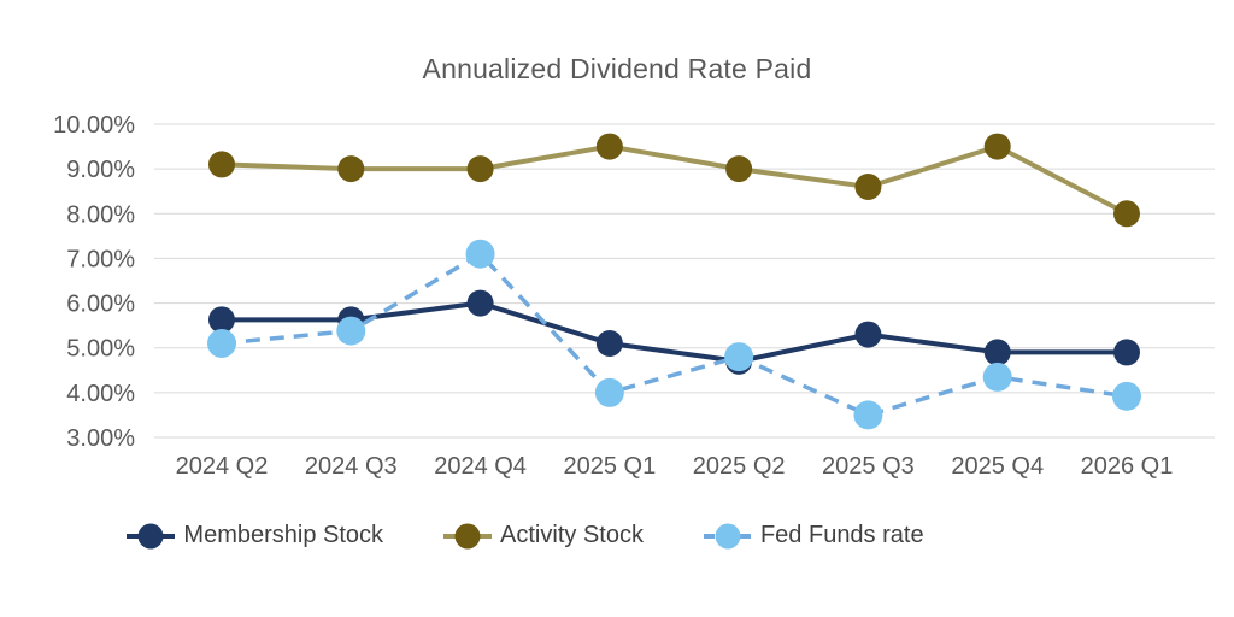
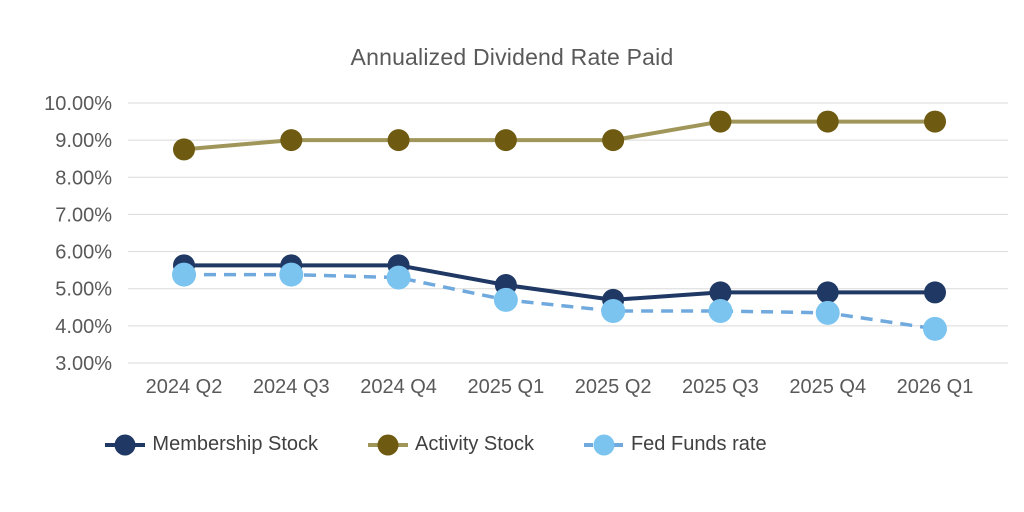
Activity Stock/2024 Q2: 9.1% -> 8.8%
Fed Funds rate/2024 Q2: 5.1% -> 5.4%
Membership Stock/2024 Q4: 6.0% -> 5.6%
Fed Funds rate/2024 Q4: 7.1% -> 5.3%
Activity Stock/2025 Q1: 9.5% -> 9.0%
Fed Funds rate/2025 Q1: 4.0% -> 4.7%
Fed Funds rate/2025 Q2: 4.8% -> 4.4%
Membership Stock/2025 Q3: 5.3% -> 4.9%
Activity Stock/2025 Q3: 8.6% -> 9.5%
Fed Funds rate/2025 Q3: 3.5% -> 4.4%
Activity Stock/2026 Q1: 8.0% -> 9.5%
